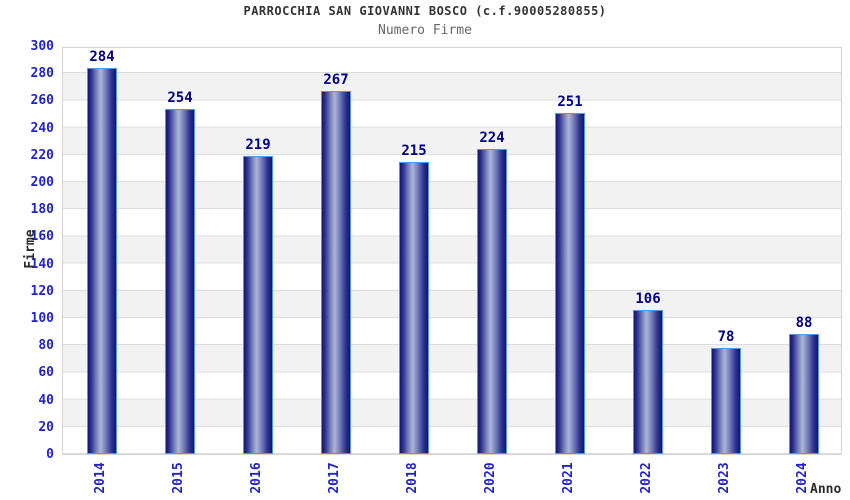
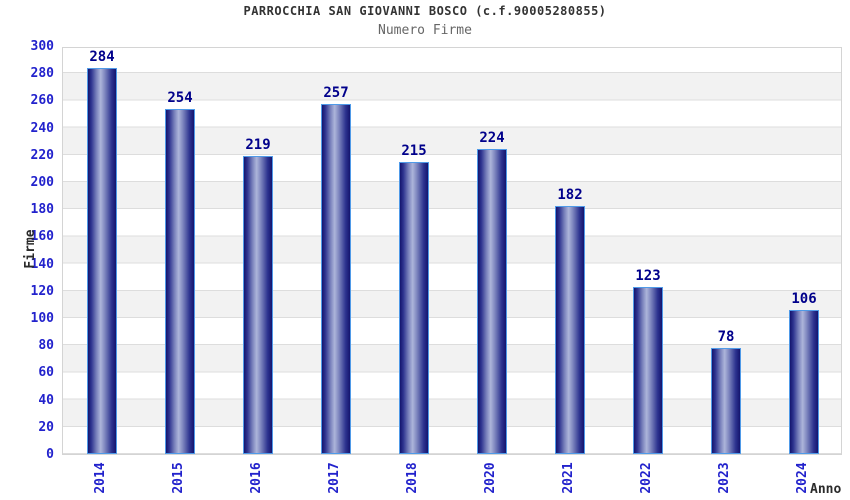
2017: 267 -> 257
2021: 251 -> 182
2022: 106 -> 123
2024: 88 -> 106
